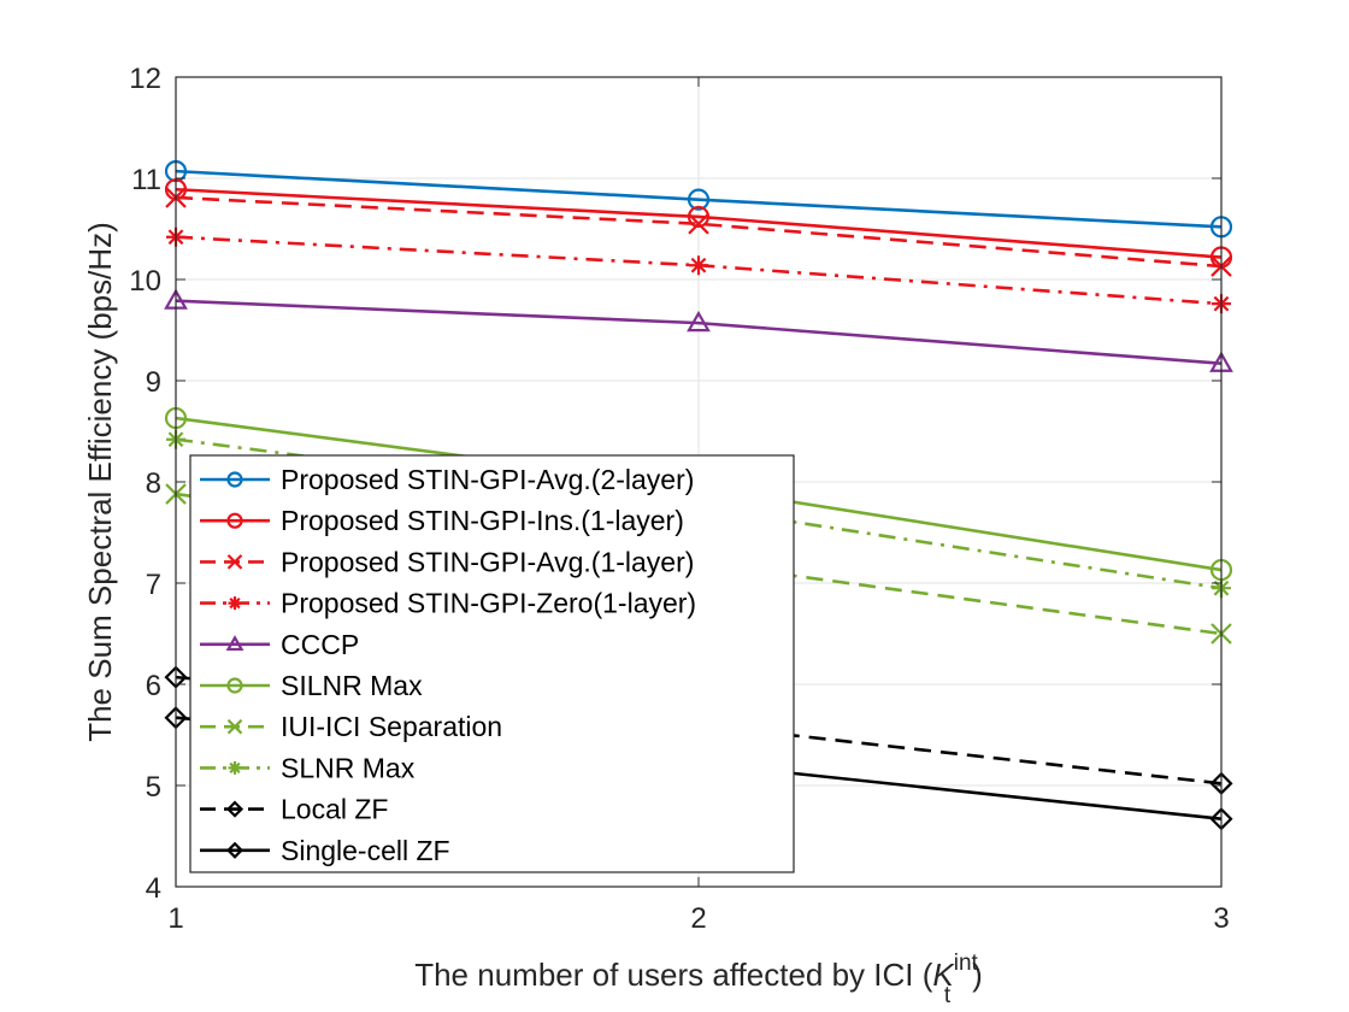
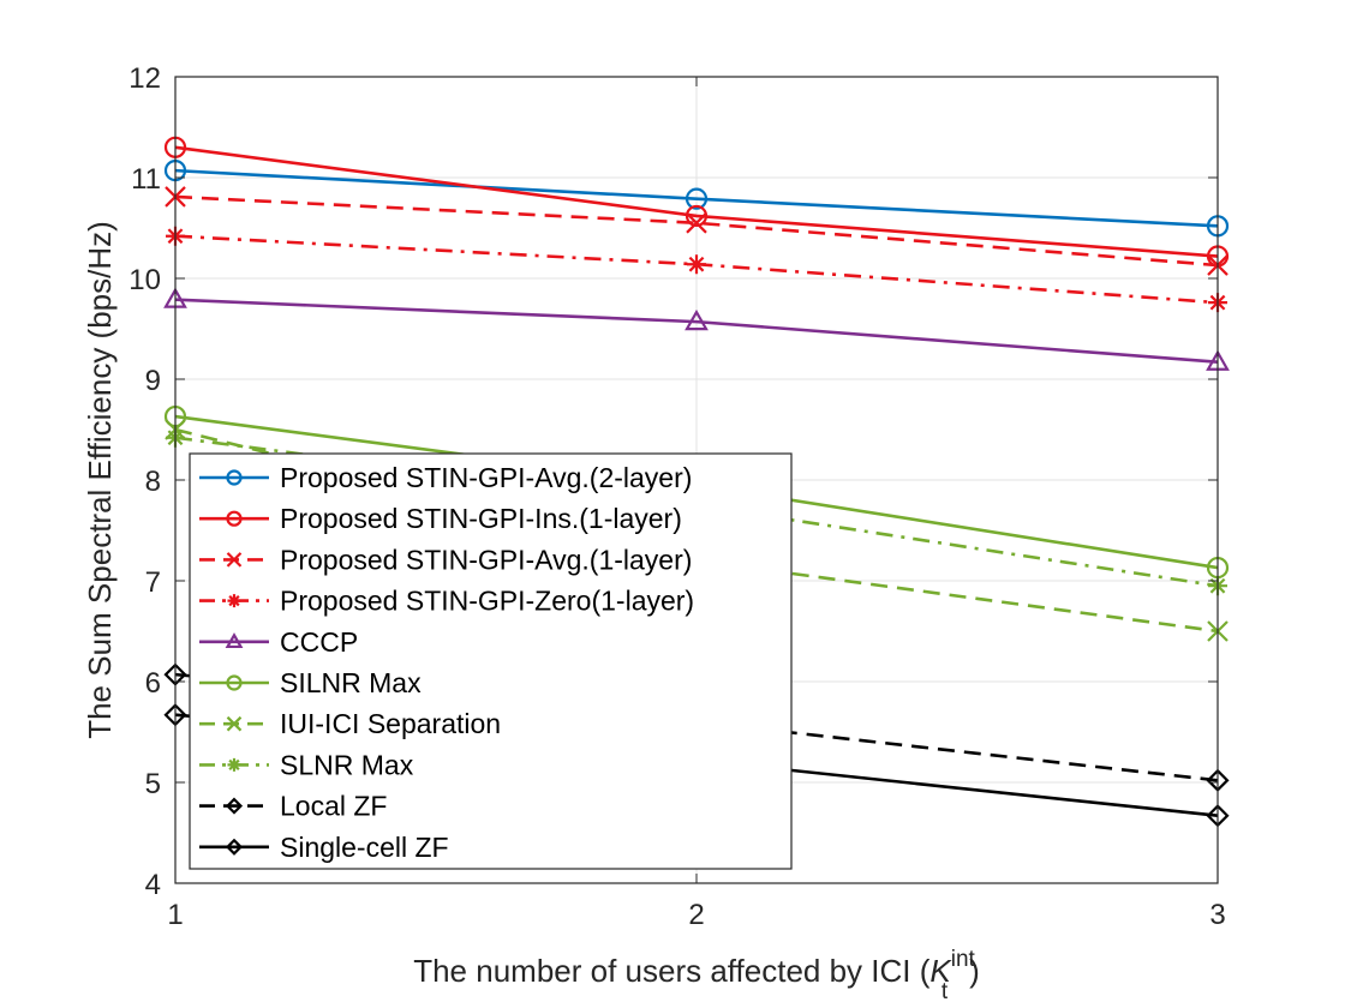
Proposed STIN-GPI-Ins.(1-layer)/1: 10.9 -> 11.3
IUI-ICI Separation/1: 7.9 -> 8.5
